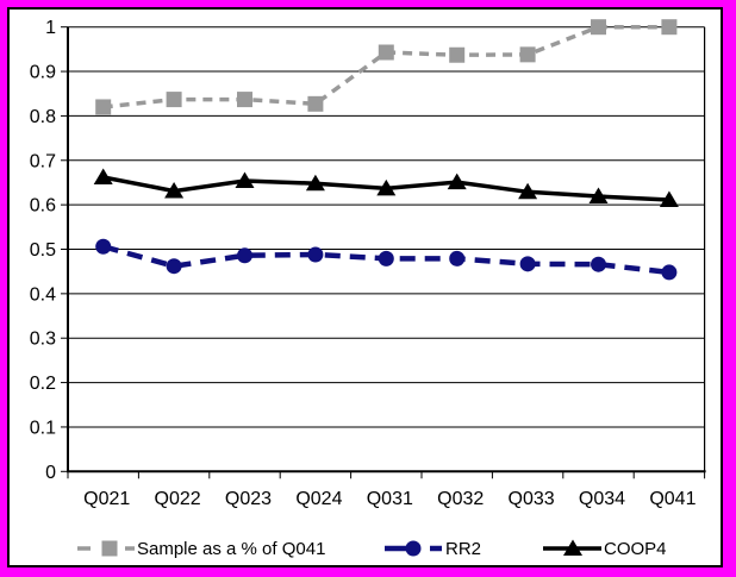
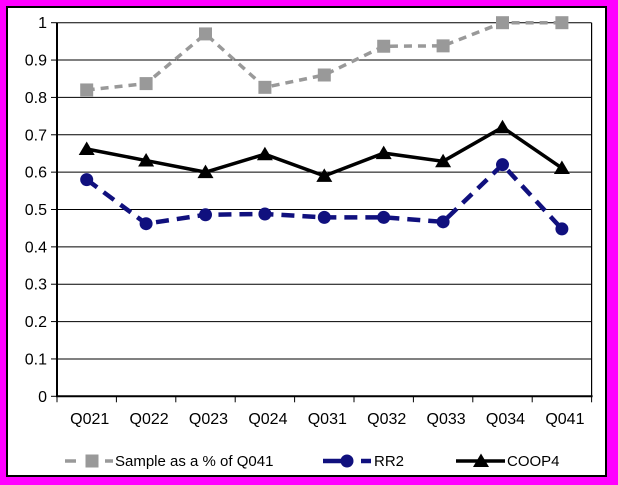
RR2/Q021: 0.51 -> 0.58
Sample as a % of Q041/Q023: 0.84 -> 0.97
COOP4/Q023: 0.65 -> 0.60
Sample as a % of Q041/Q031: 0.94 -> 0.86
COOP4/Q031: 0.64 -> 0.59
RR2/Q034: 0.47 -> 0.62
COOP4/Q034: 0.62 -> 0.72
